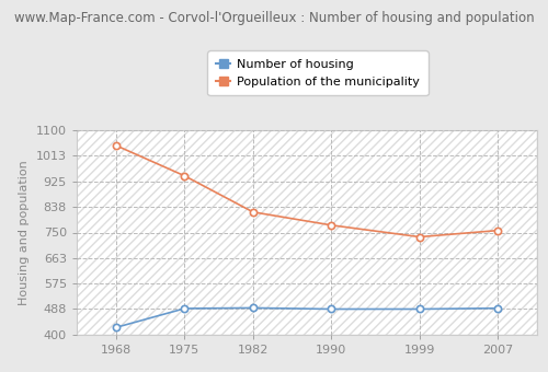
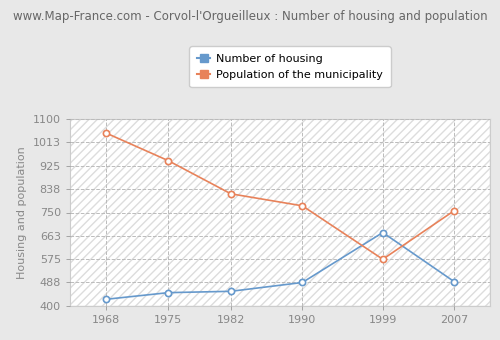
Number of housing/1975: 490 -> 450
Number of housing/1982: 492 -> 455
Number of housing/1999: 488 -> 675
Population of the municipality/1999: 735 -> 575
